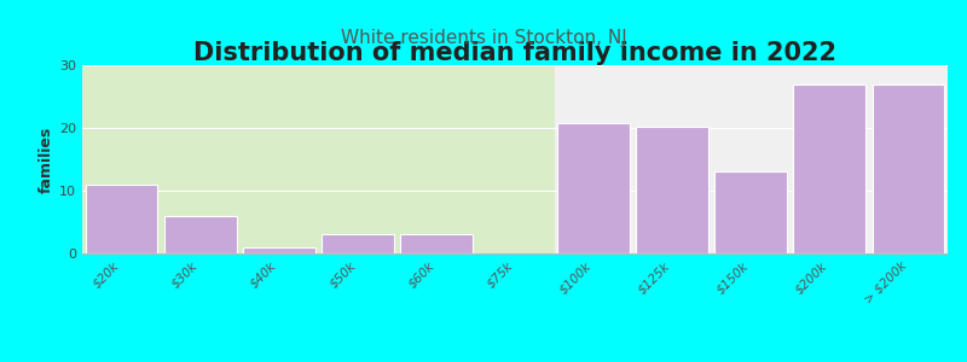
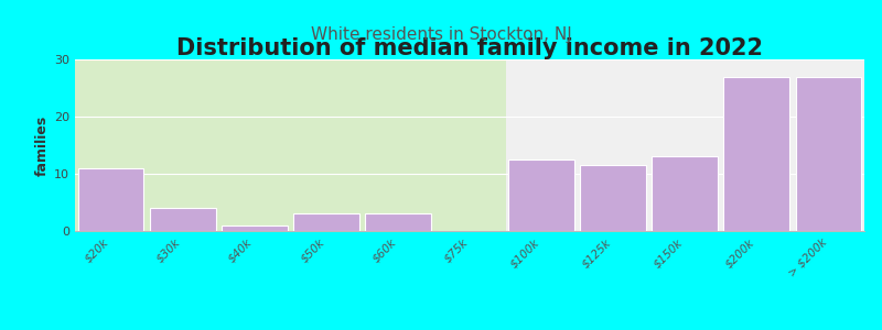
$30k: 6.0 -> 4.0
$100k: 20.8 -> 12.5
$125k: 20.2 -> 11.5
